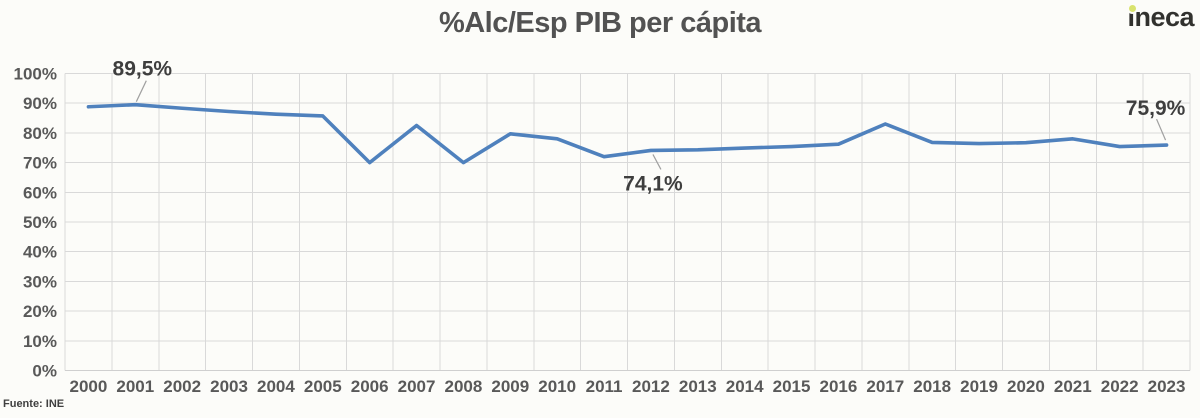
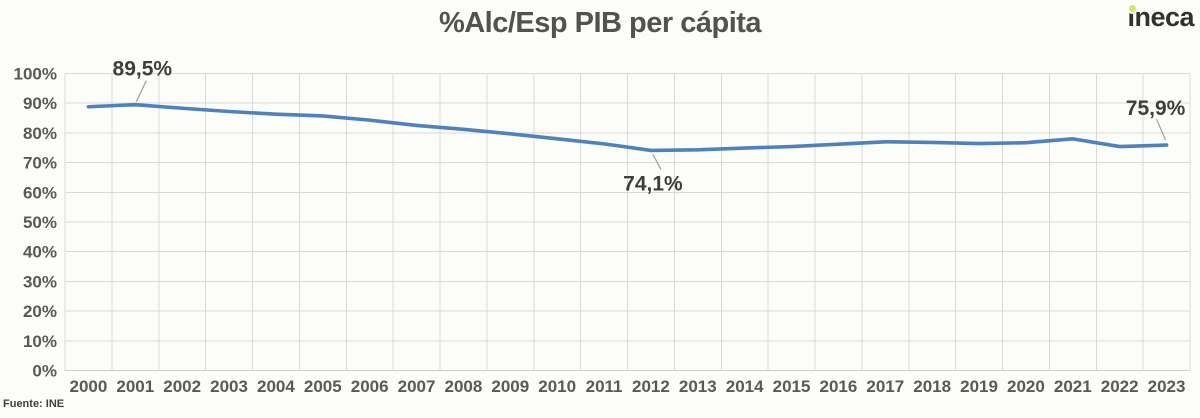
2006: 70% -> 84%
2008: 70% -> 81%
2011: 72% -> 76%
2017: 83% -> 77%
